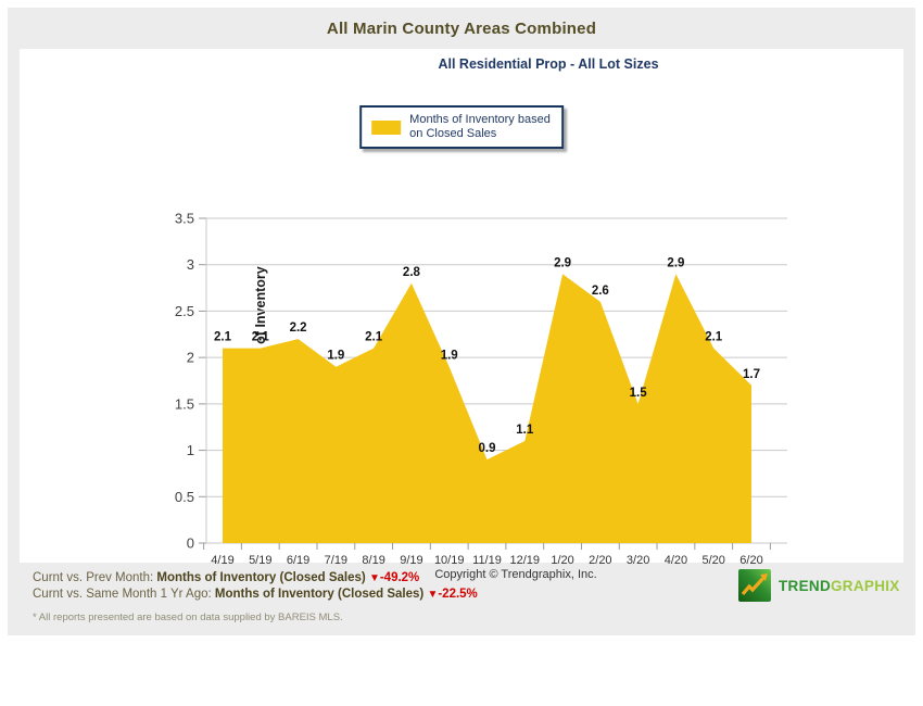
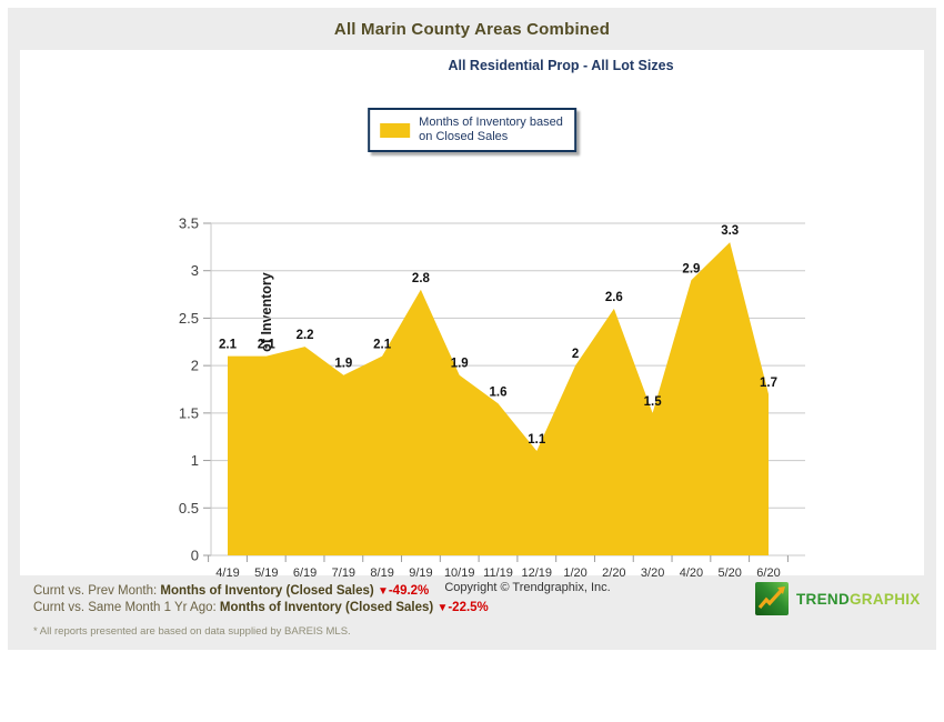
11/19: 0.9 -> 1.6
1/20: 2.9 -> 2
5/20: 2.1 -> 3.3
